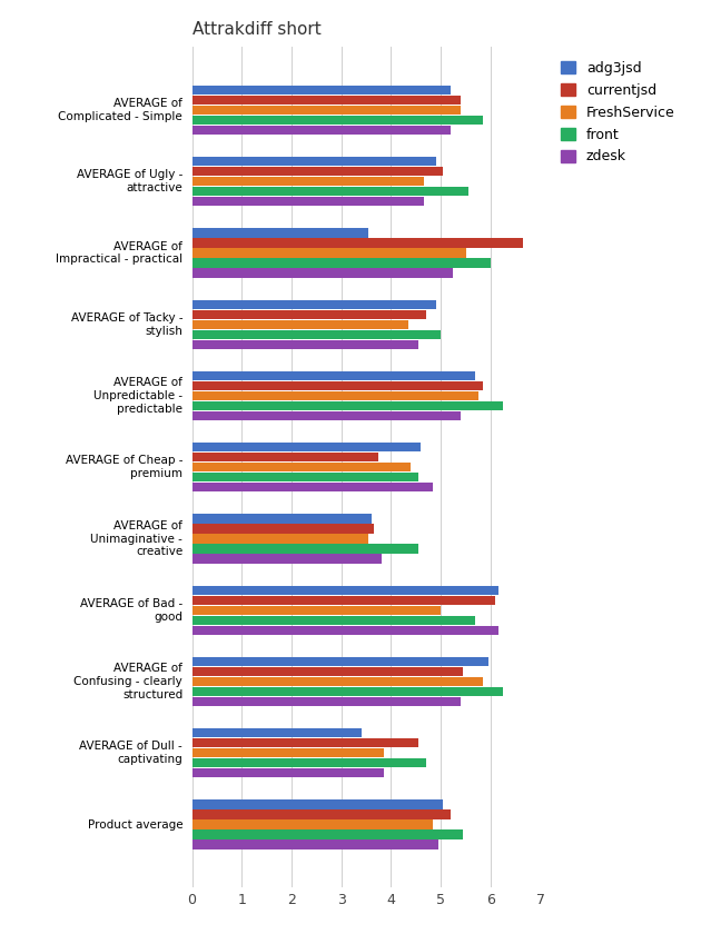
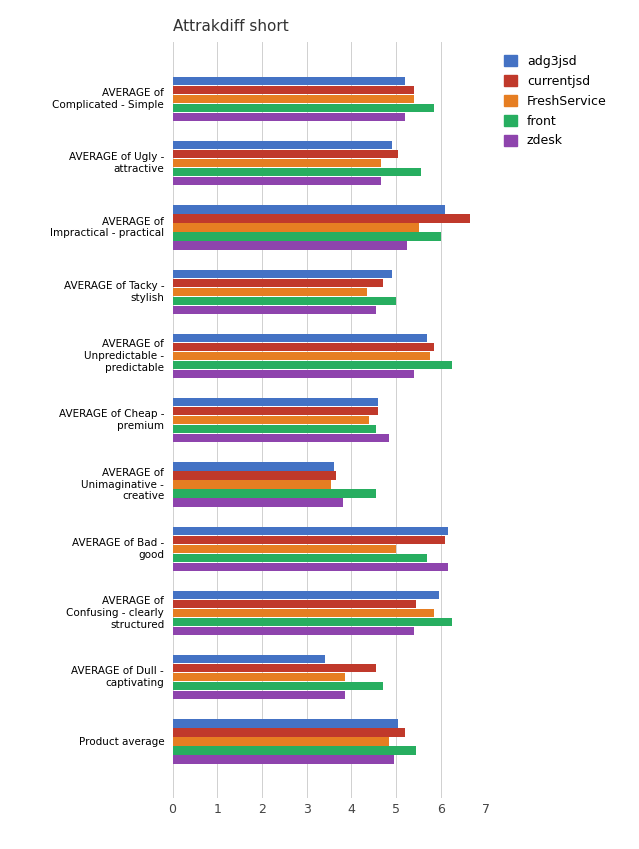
adg3jsd/AVERAGE of Impractical - practical: 3.55 -> 6.10
currentjsd/AVERAGE of Cheap - premium: 3.75 -> 4.60
